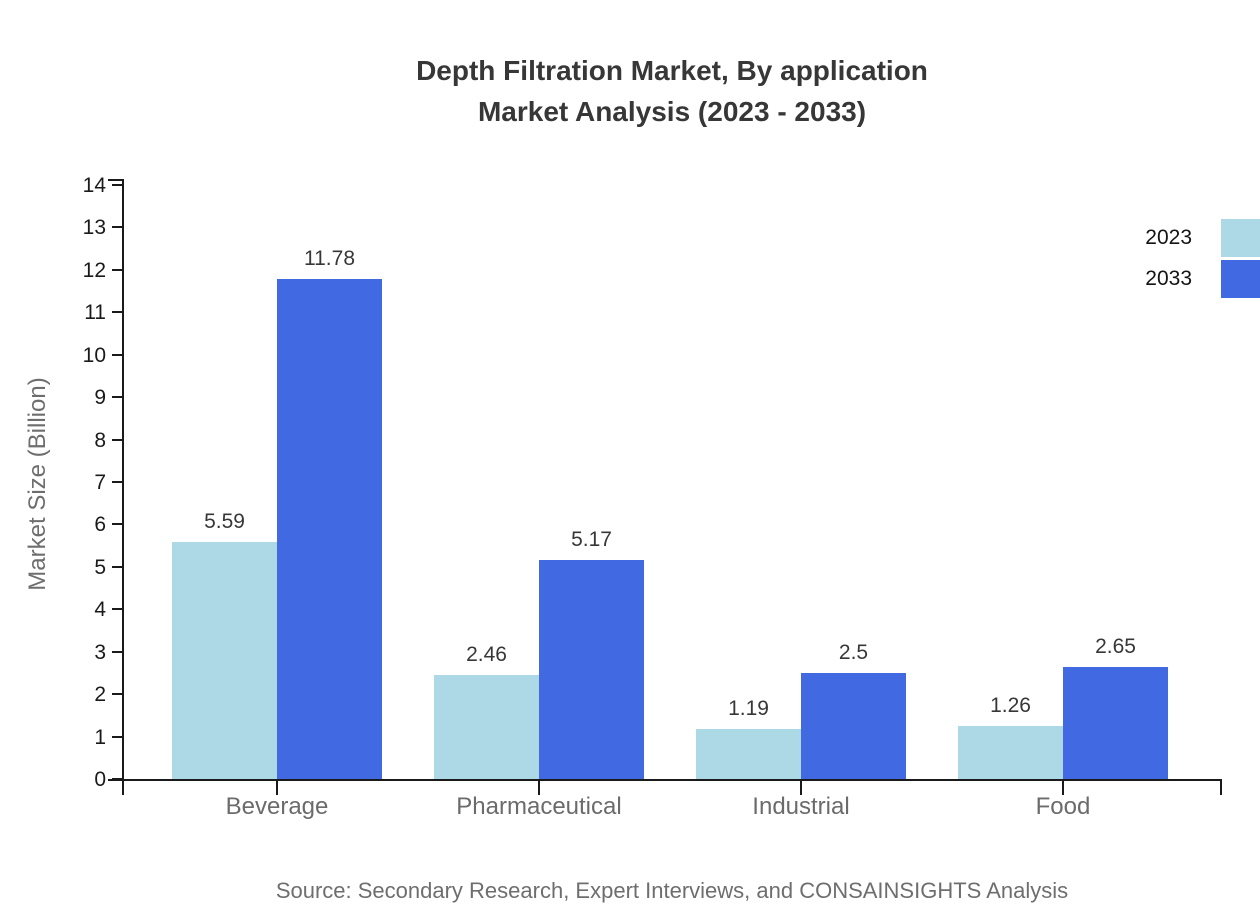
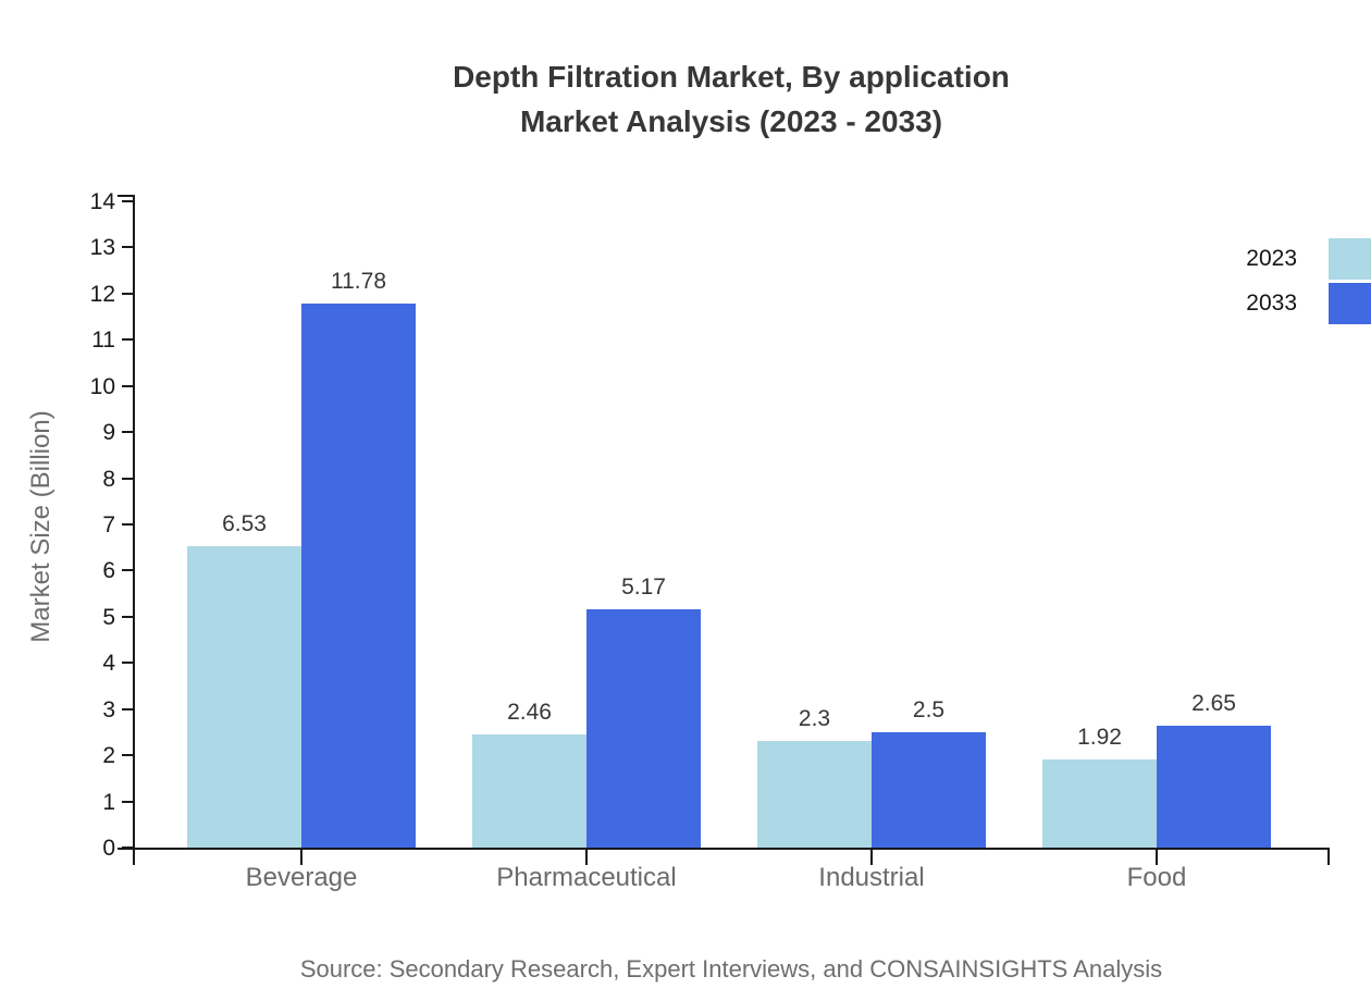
2023/Beverage: 5.59 -> 6.53
2023/Industrial: 1.19 -> 2.3
2023/Food: 1.26 -> 1.92
